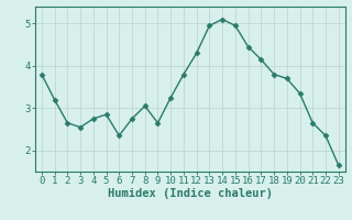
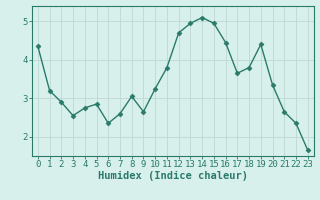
0: 3.80 -> 4.35
2: 2.65 -> 2.90
7: 2.75 -> 2.60
12: 4.30 -> 4.70
17: 4.15 -> 3.65
19: 3.70 -> 4.40
